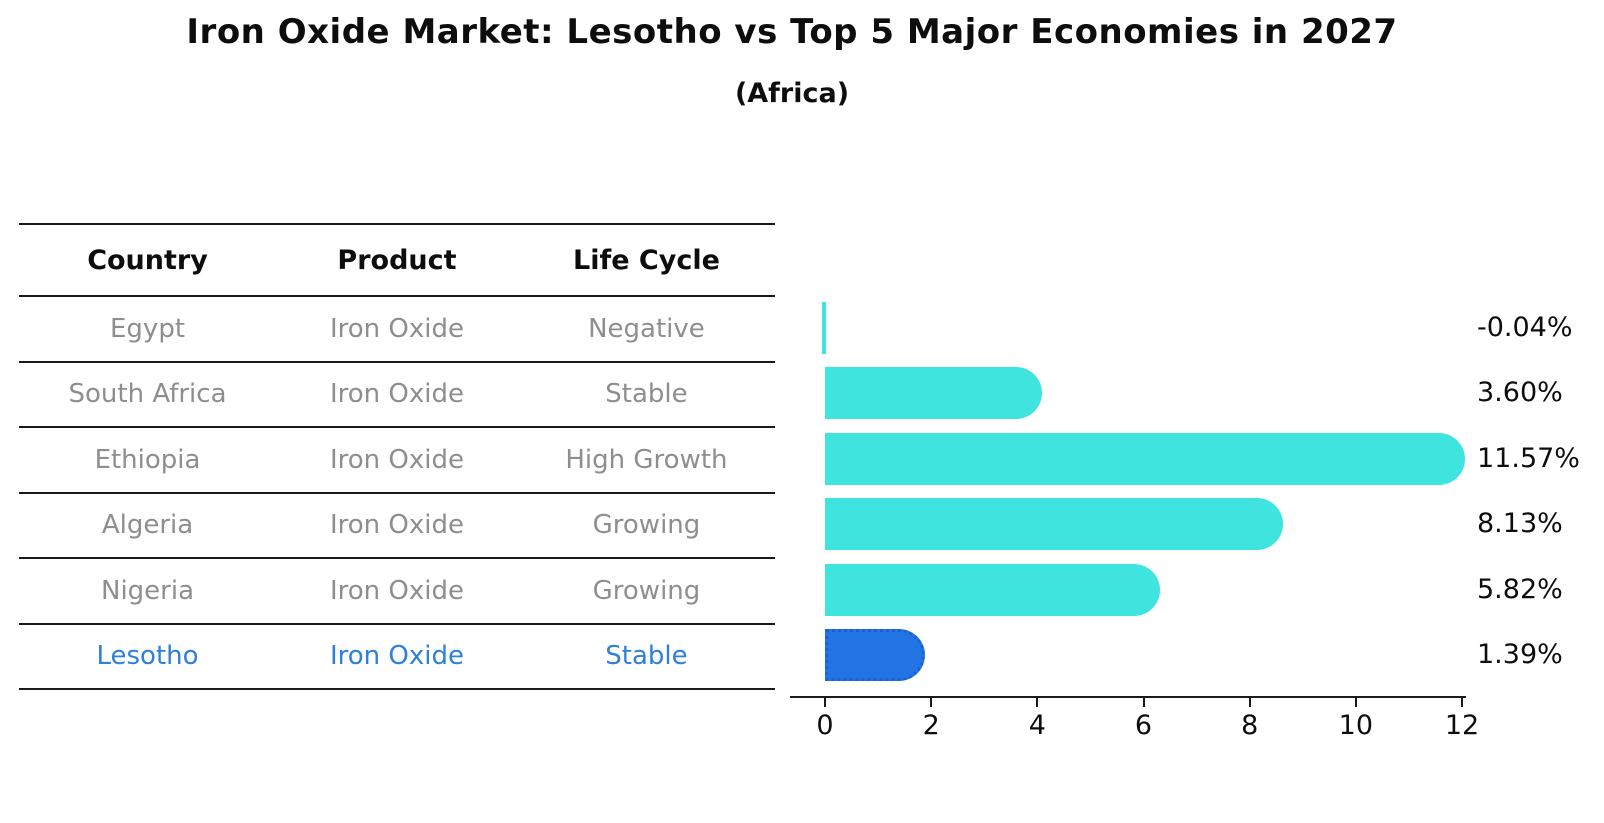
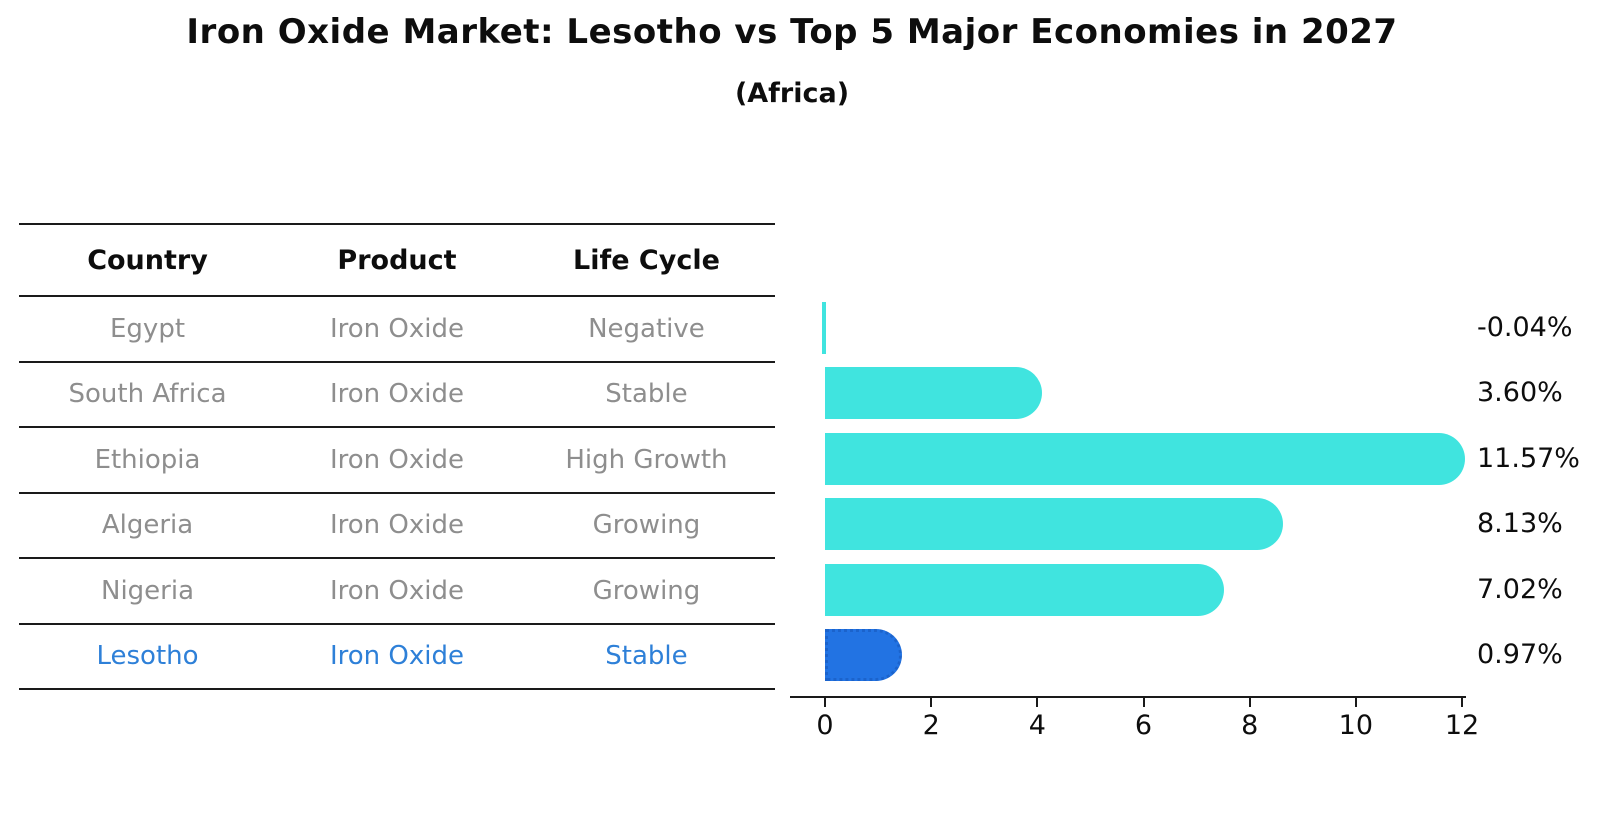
Nigeria: 5.82% -> 7.02%
Lesotho: 1.39% -> 0.97%
